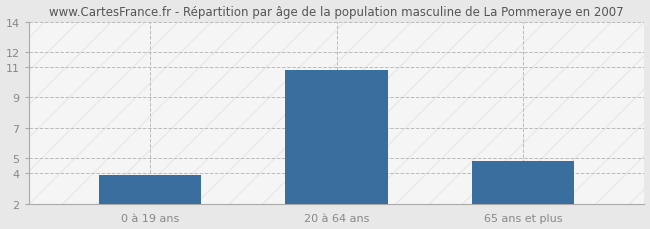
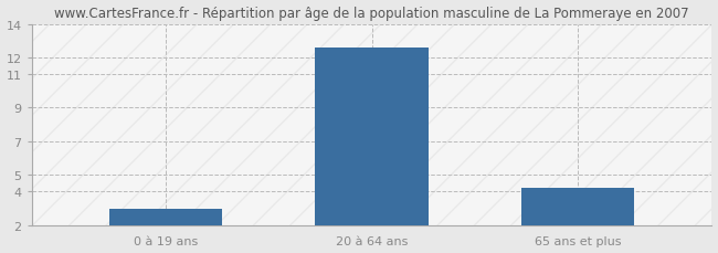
0 à 19 ans: 3.9 -> 3.0
20 à 64 ans: 10.8 -> 12.6
65 ans et plus: 4.8 -> 4.2
